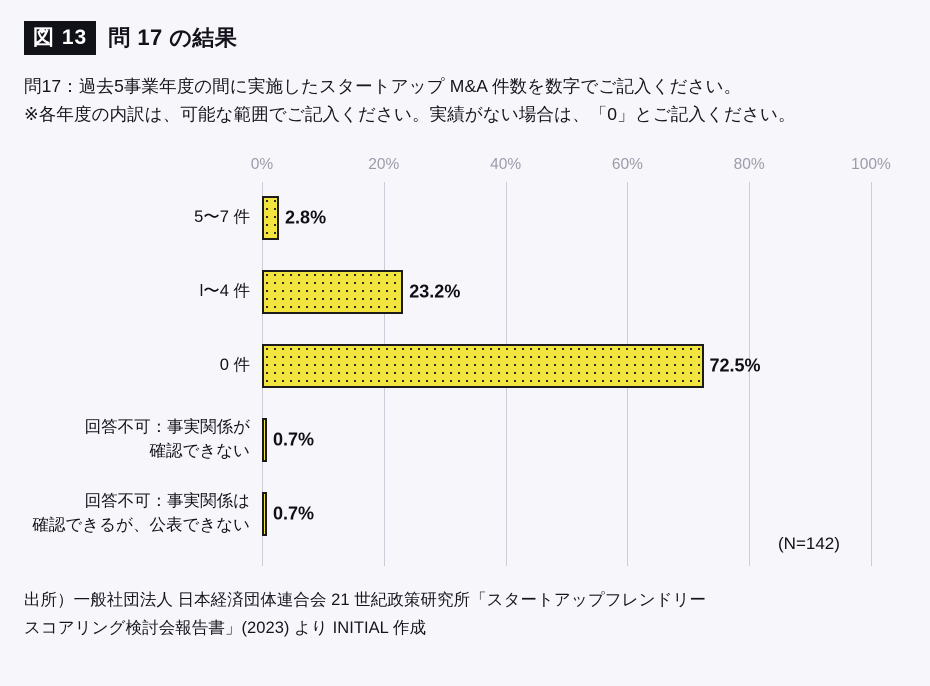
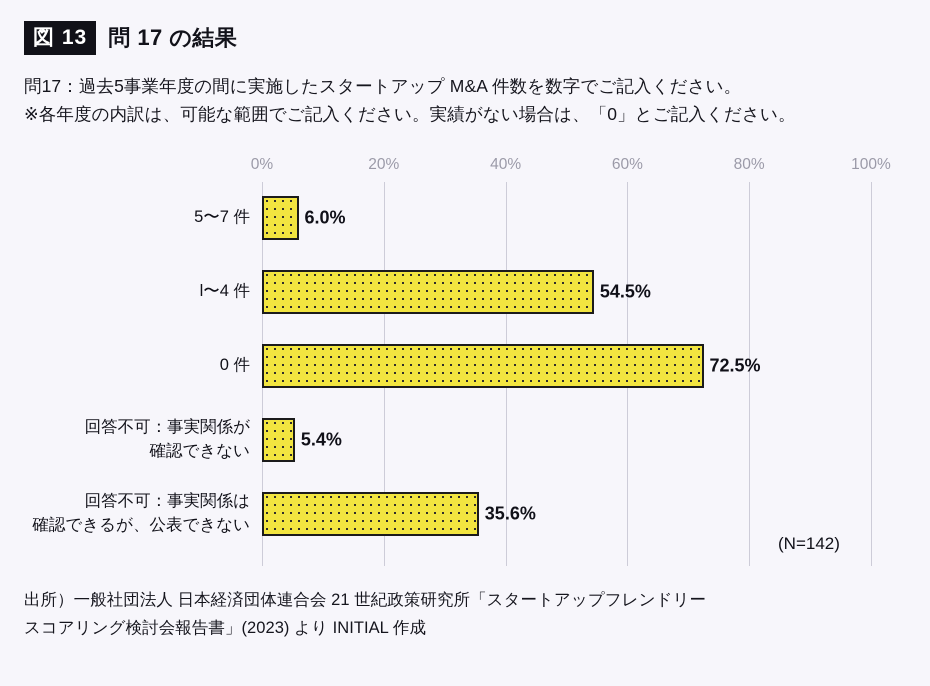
5〜7 件: 2.8% -> 6.0%
l〜4 件: 23.2% -> 54.5%
回答不可：事実関係が 確認できない: 0.7% -> 5.4%
回答不可：事実関係は 確認できるが、公表できない: 0.7% -> 35.6%
